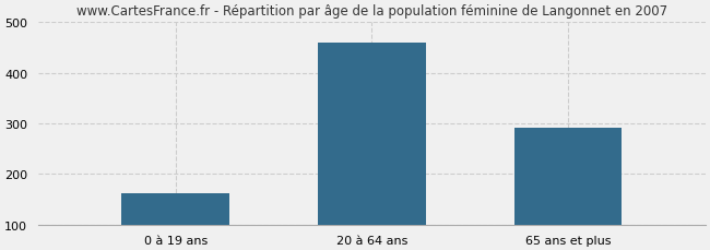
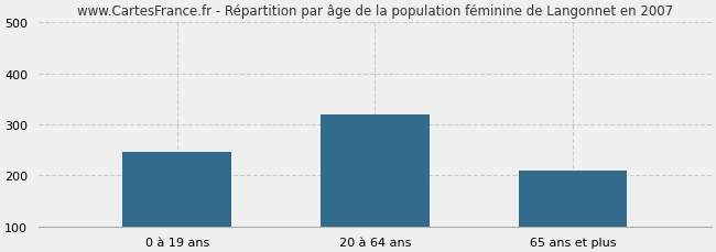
0 à 19 ans: 162 -> 245
20 à 64 ans: 460 -> 320
65 ans et plus: 292 -> 210
